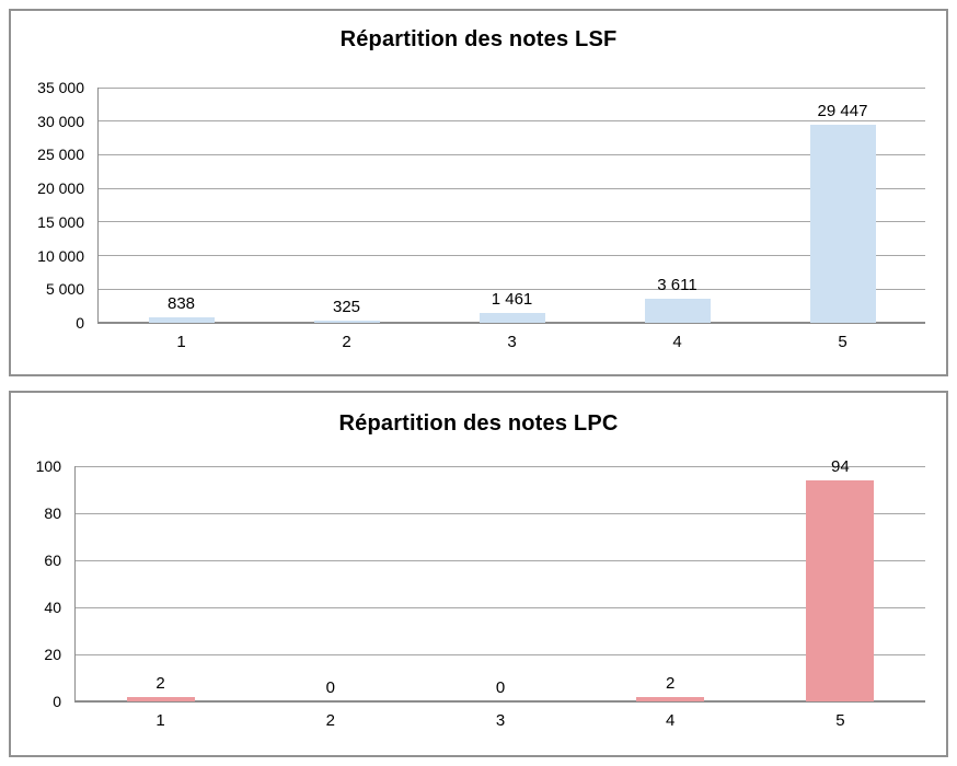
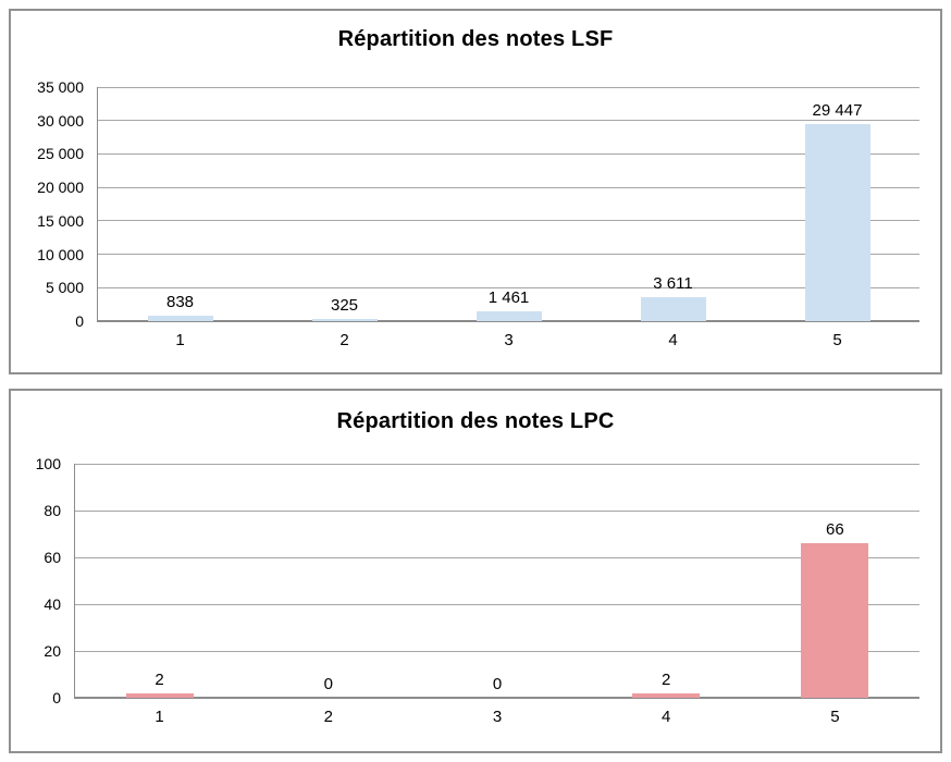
Répartition des notes LPC/5: 94 -> 66
